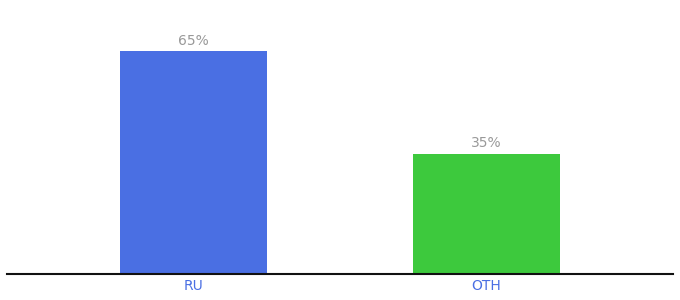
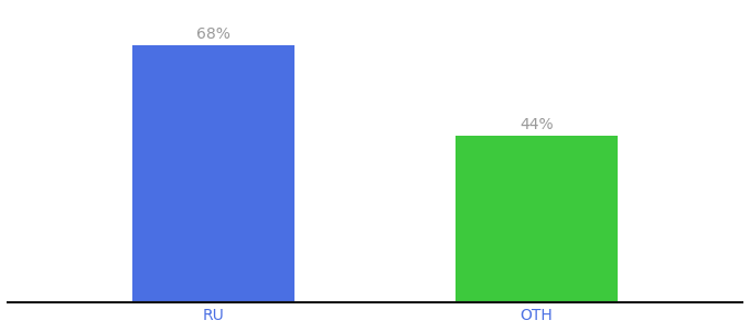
RU: 65% -> 68%
OTH: 35% -> 44%
